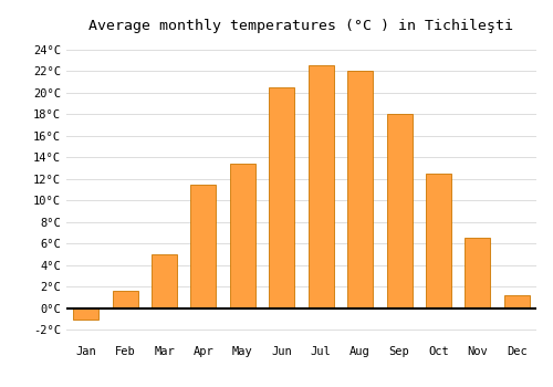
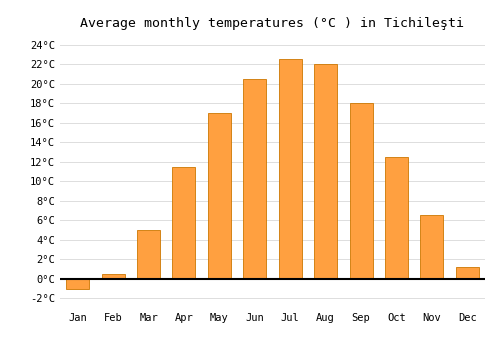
Feb: 1.6°C -> 0.5°C
May: 13.4°C -> 17.0°C
